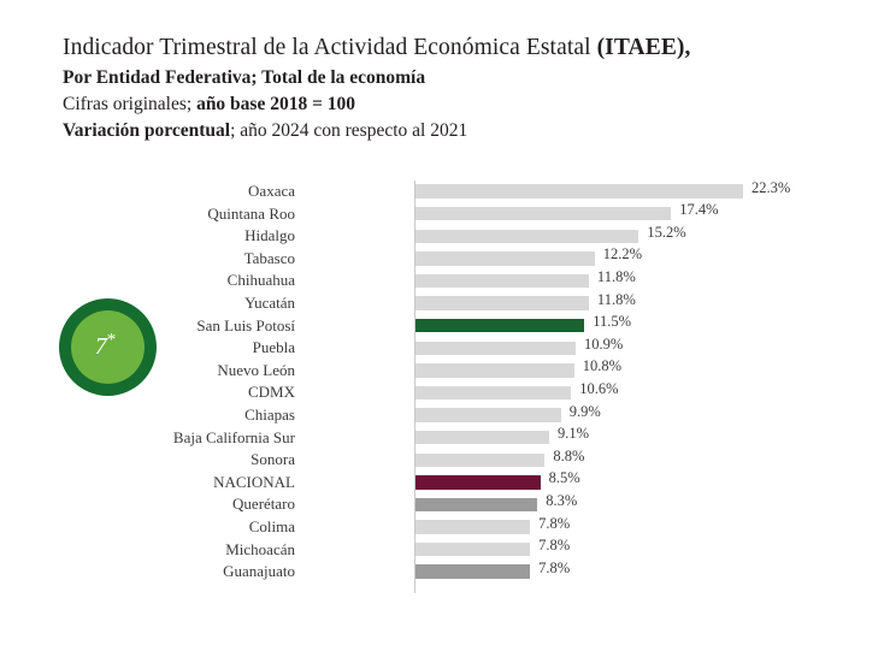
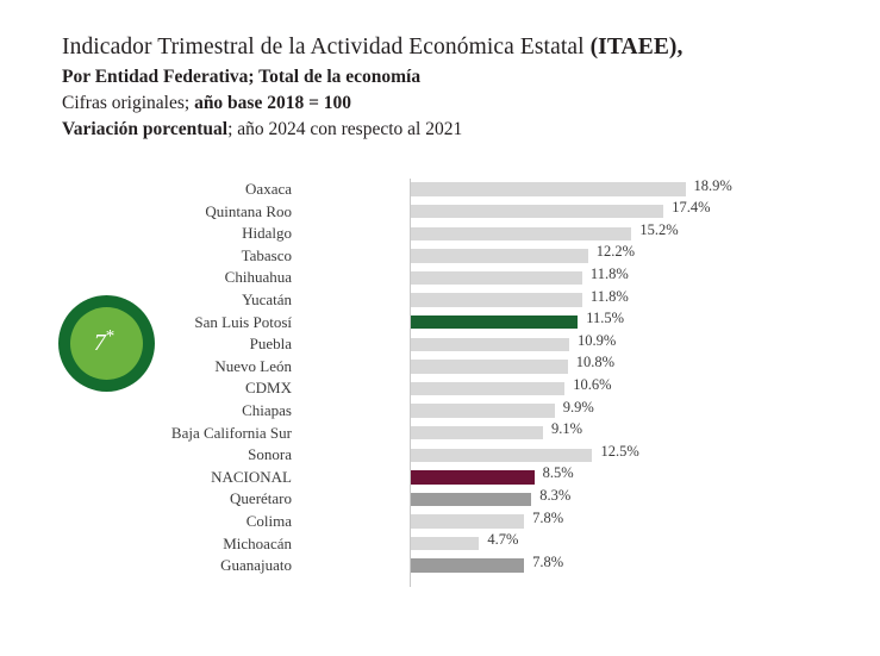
Oaxaca: 22.3% -> 18.9%
Sonora: 8.8% -> 12.5%
Michoacán: 7.8% -> 4.7%
